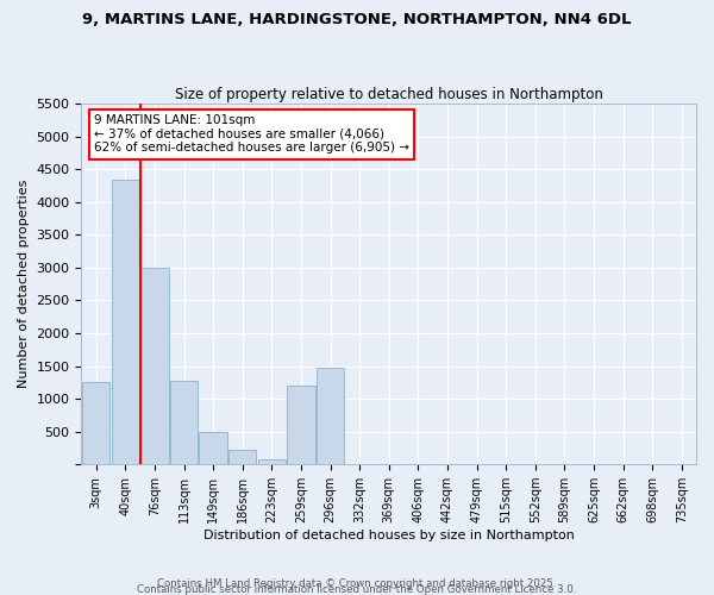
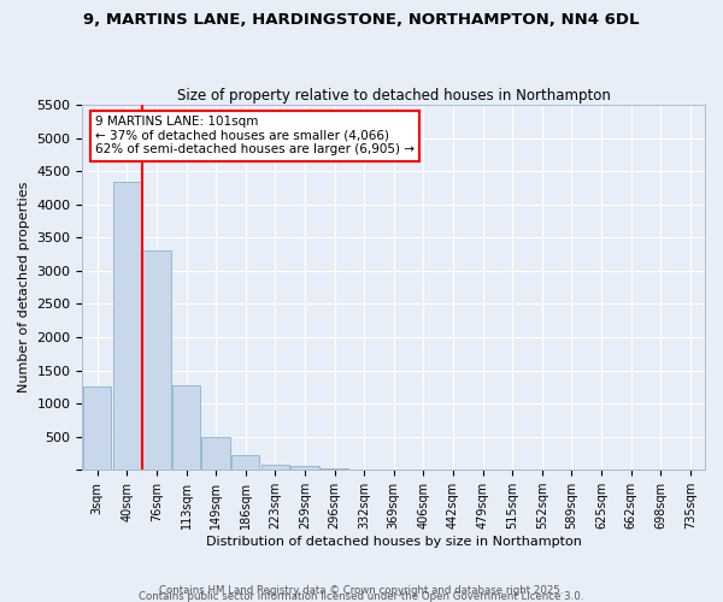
76sqm: 3000 -> 3300
259sqm: 1200 -> 60
296sqm: 1480 -> 30
